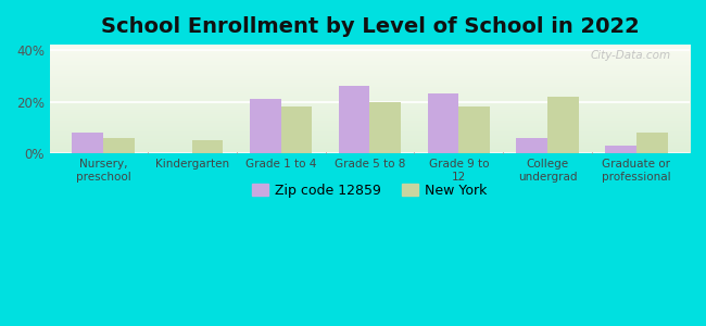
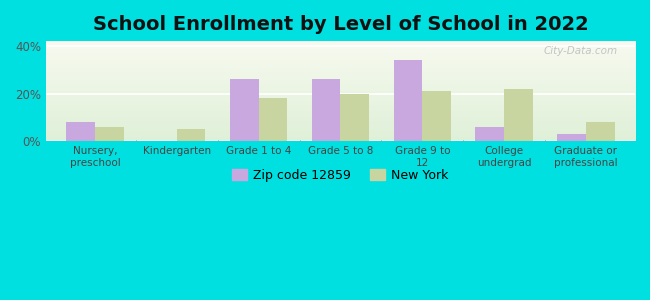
Zip code 12859/Grade 1 to 4: 21% -> 26%
Zip code 12859/Grade 9 to 12: 23% -> 34%
New York/Grade 9 to 12: 18% -> 21%
